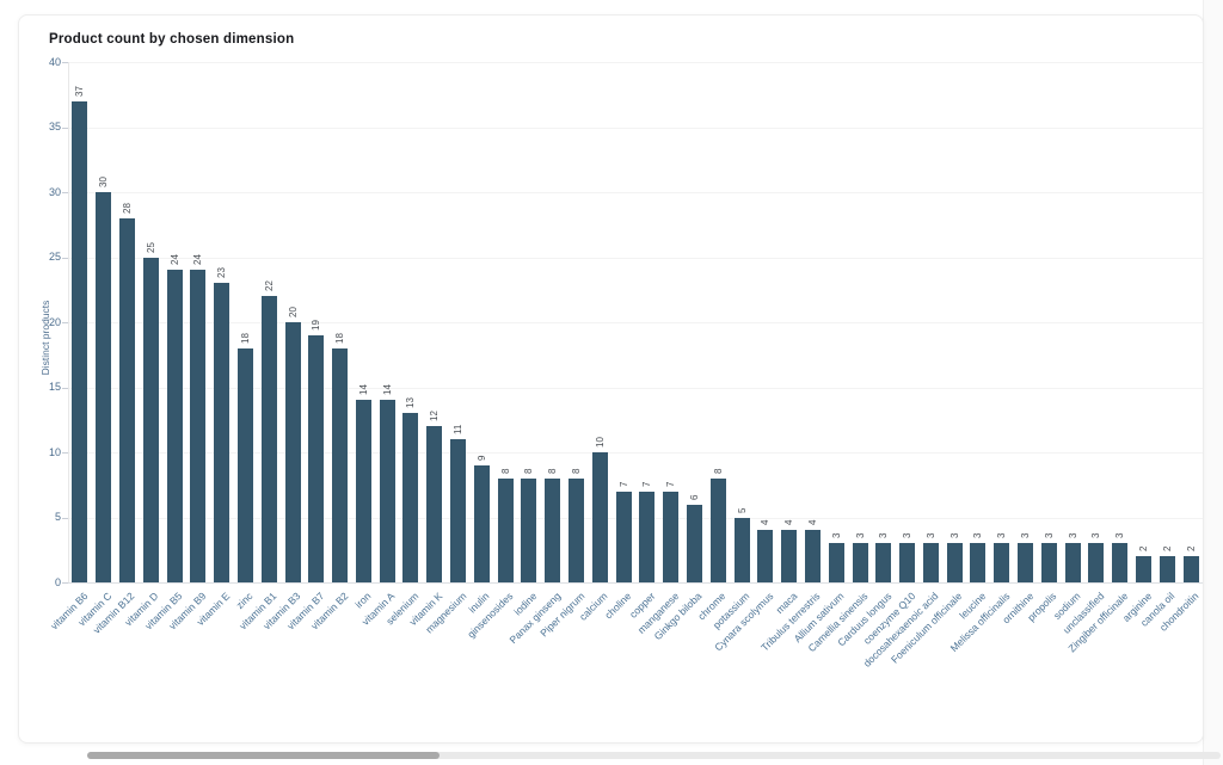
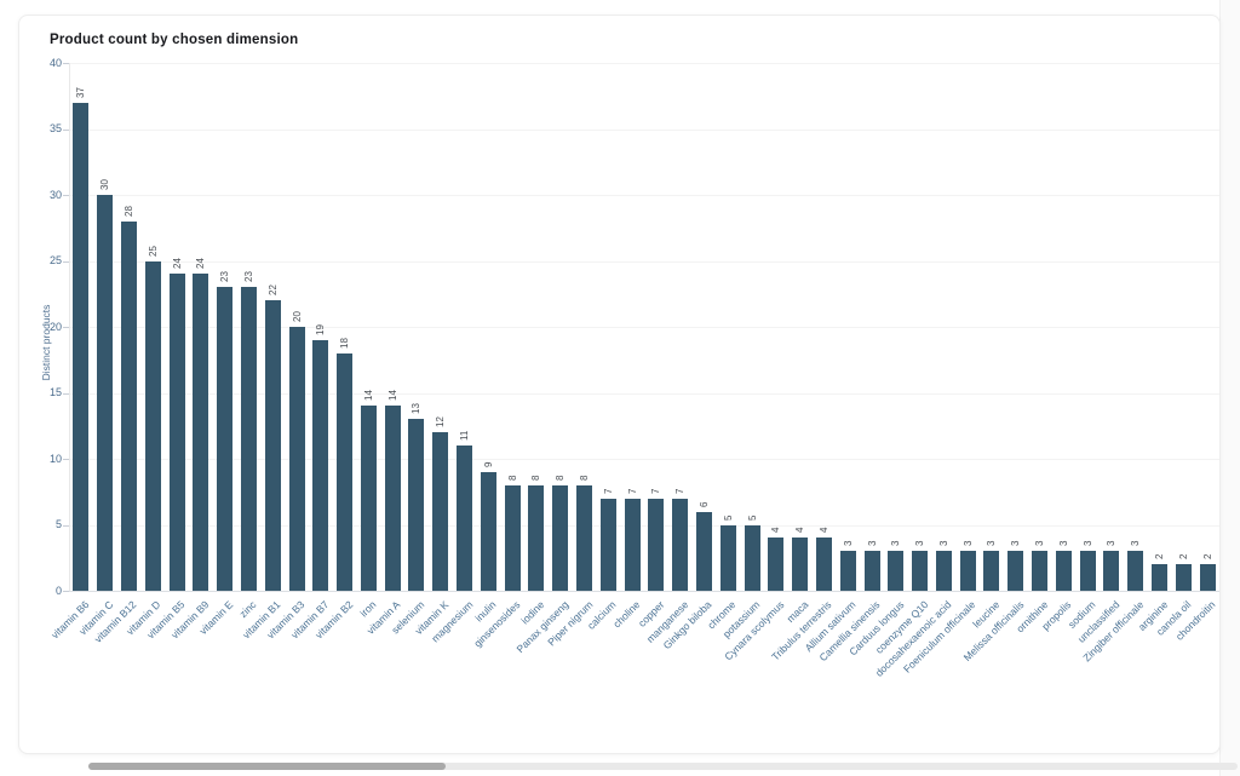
zinc: 18 -> 23
calcium: 10 -> 7
chrome: 8 -> 5
